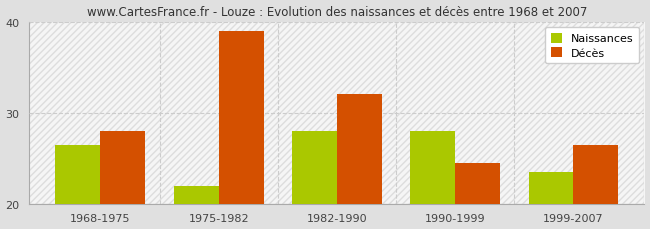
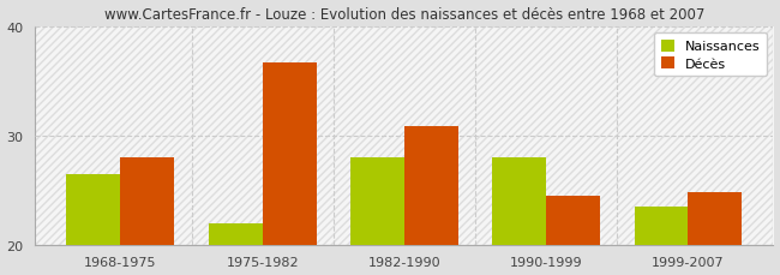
Décès/1975-1982: 39.0 -> 36.6
Décès/1982-1990: 32.0 -> 30.8
Décès/1999-2007: 26.5 -> 24.8
